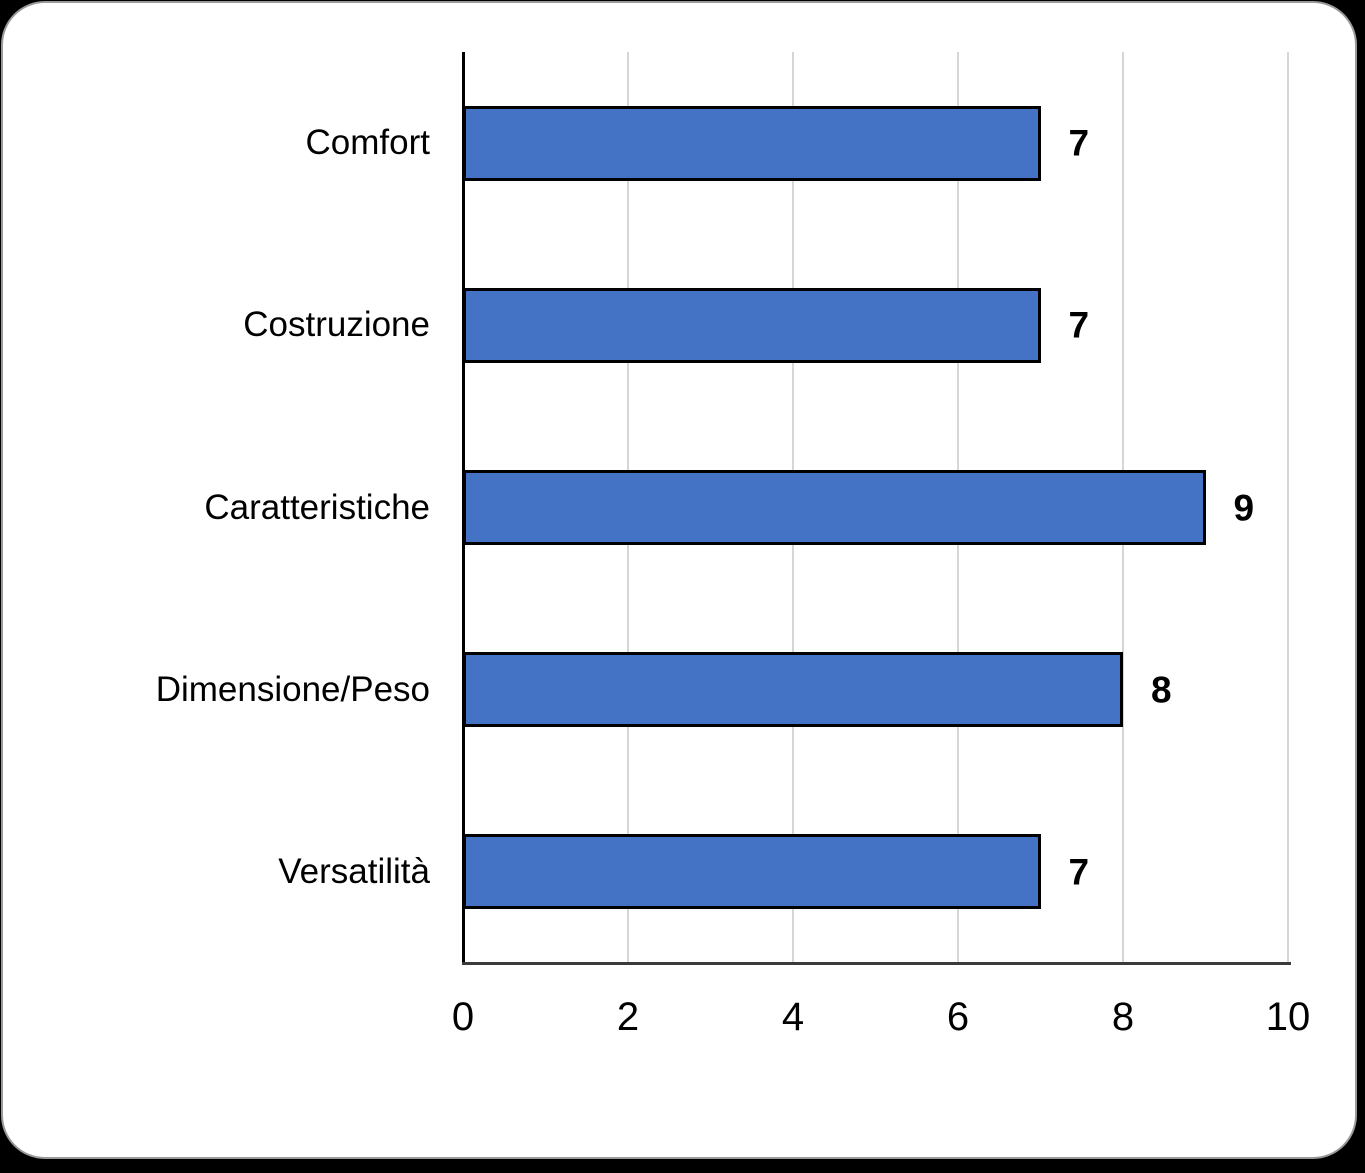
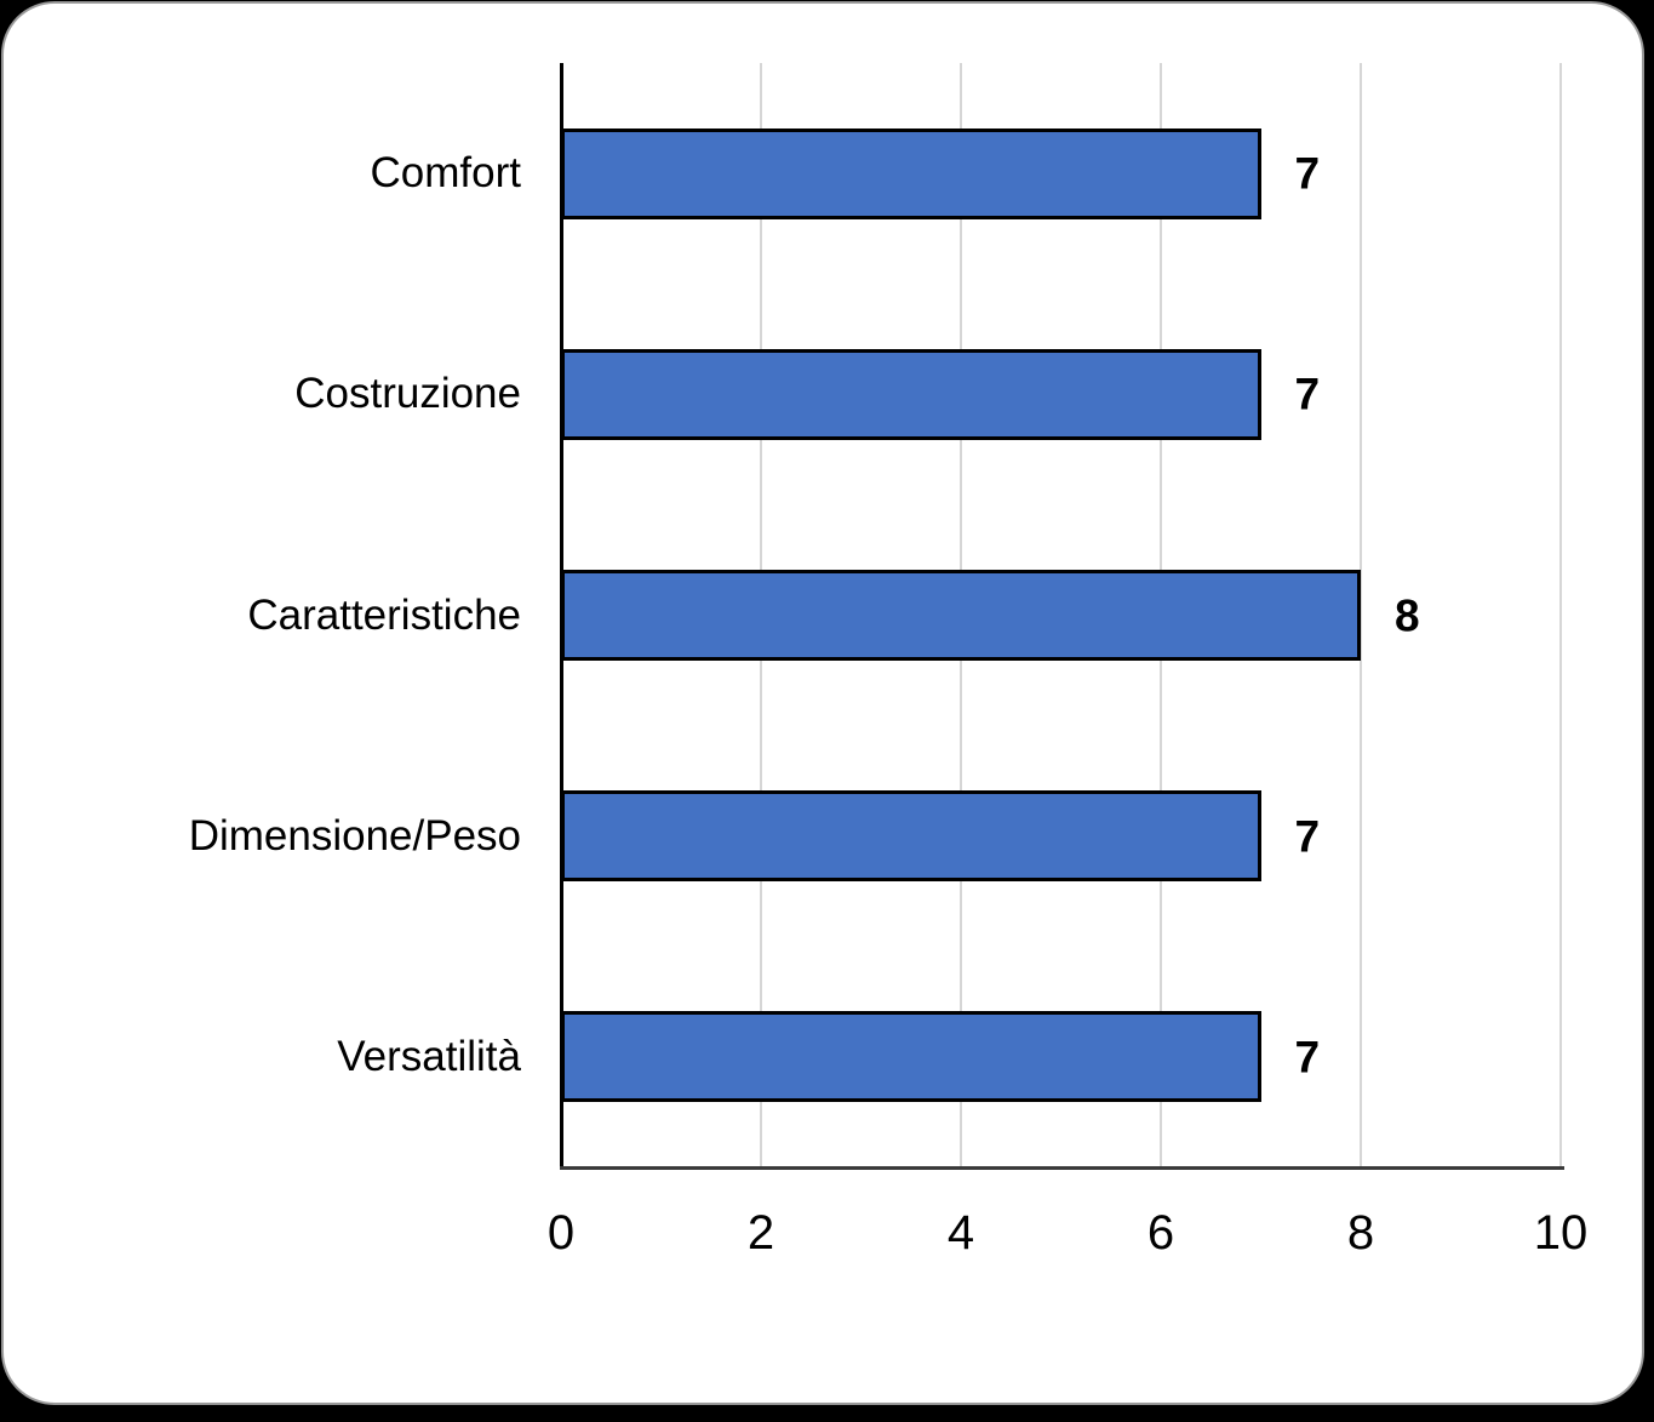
Caratteristiche: 9 -> 8
Dimensione/Peso: 8 -> 7
